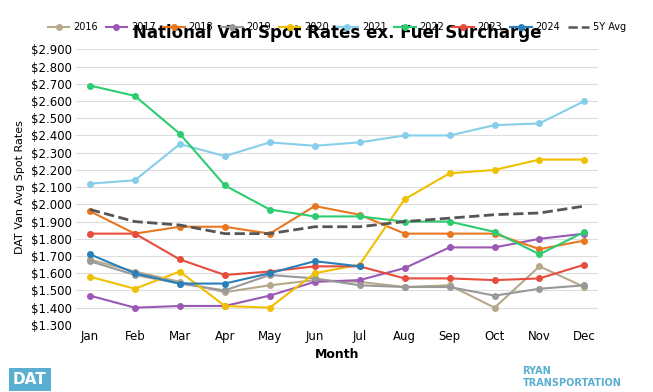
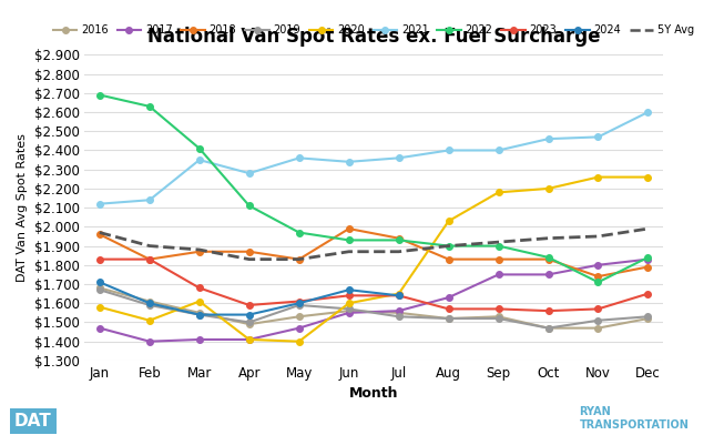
2016/Oct: $1.40 -> $1.47
2016/Nov: $1.64 -> $1.47
